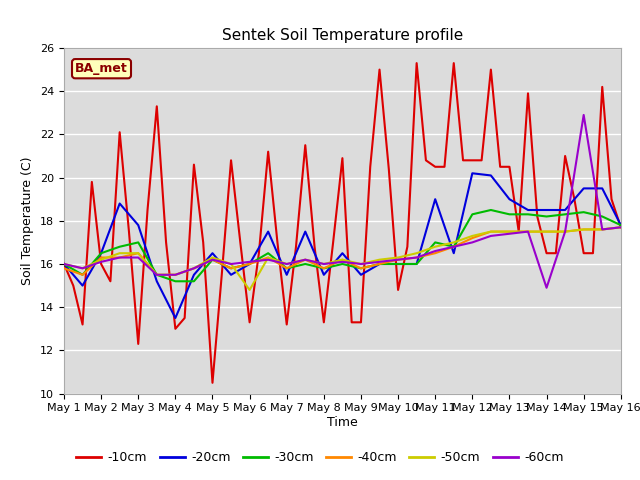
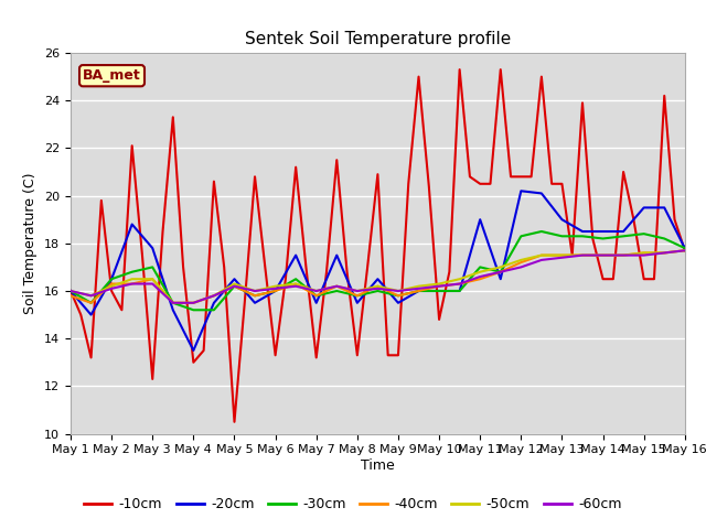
-50cm/May 6: 14.8 -> 16.2
-60cm/May 14: 14.9 -> 17.5
-60cm/May 15: 22.9 -> 17.5
